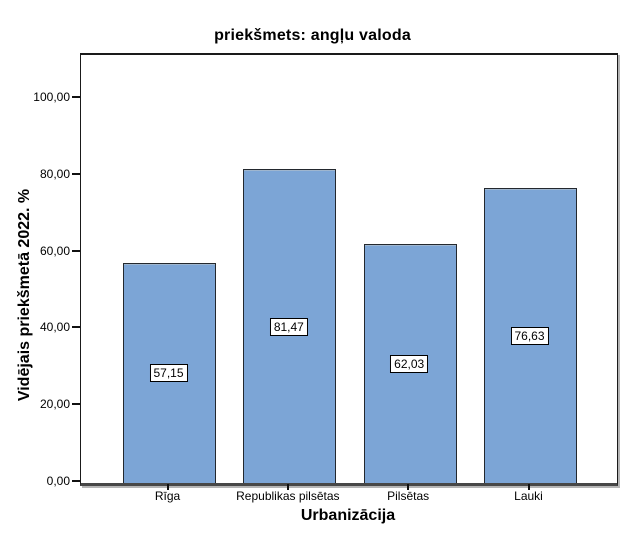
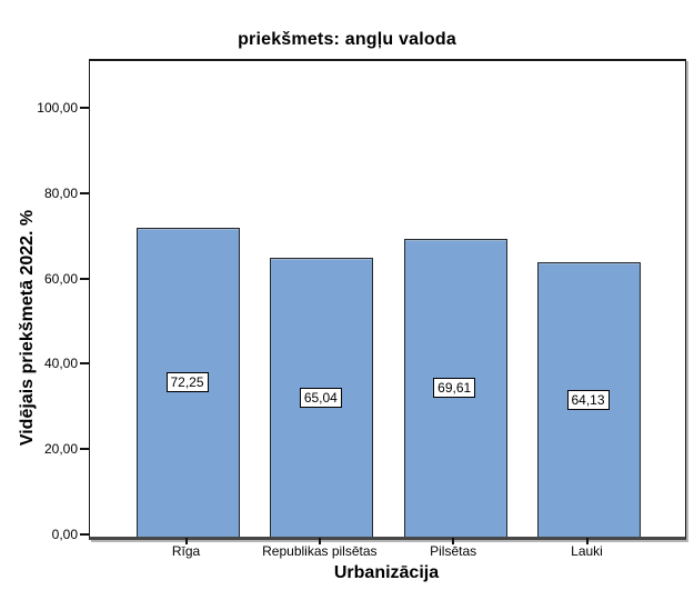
Rīga: 57,15 -> 72,25
Republikas pilsētas: 81,47 -> 65,04
Pilsētas: 62,03 -> 69,61
Lauki: 76,63 -> 64,13
